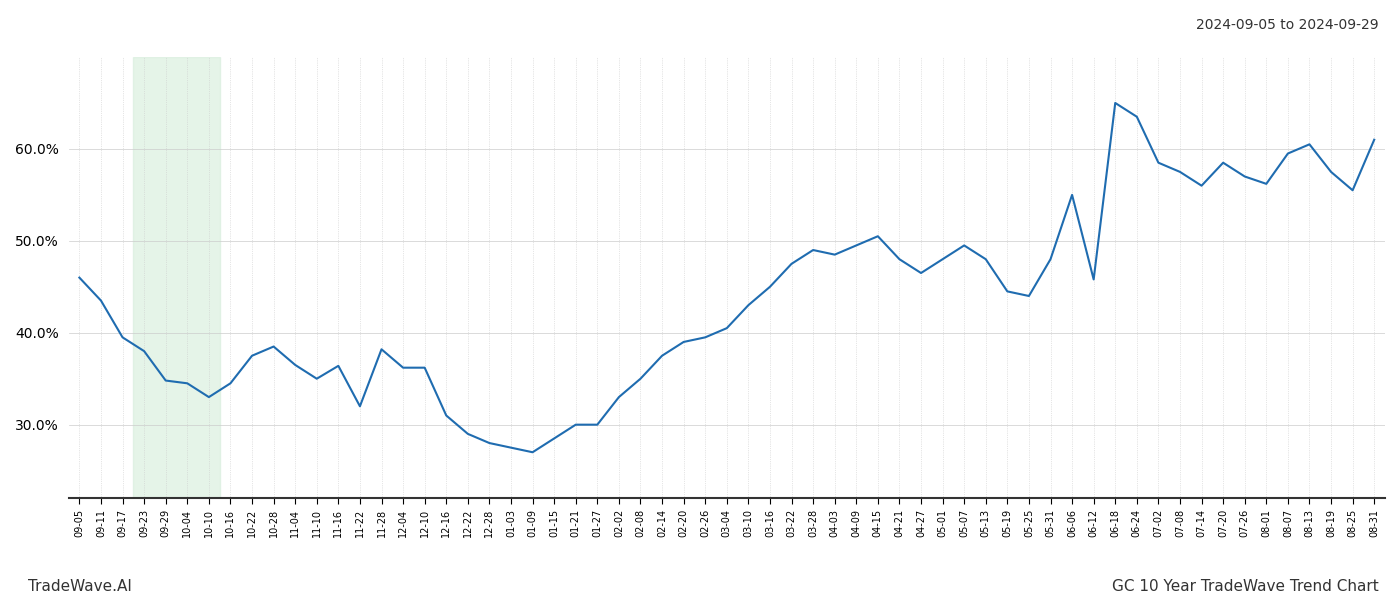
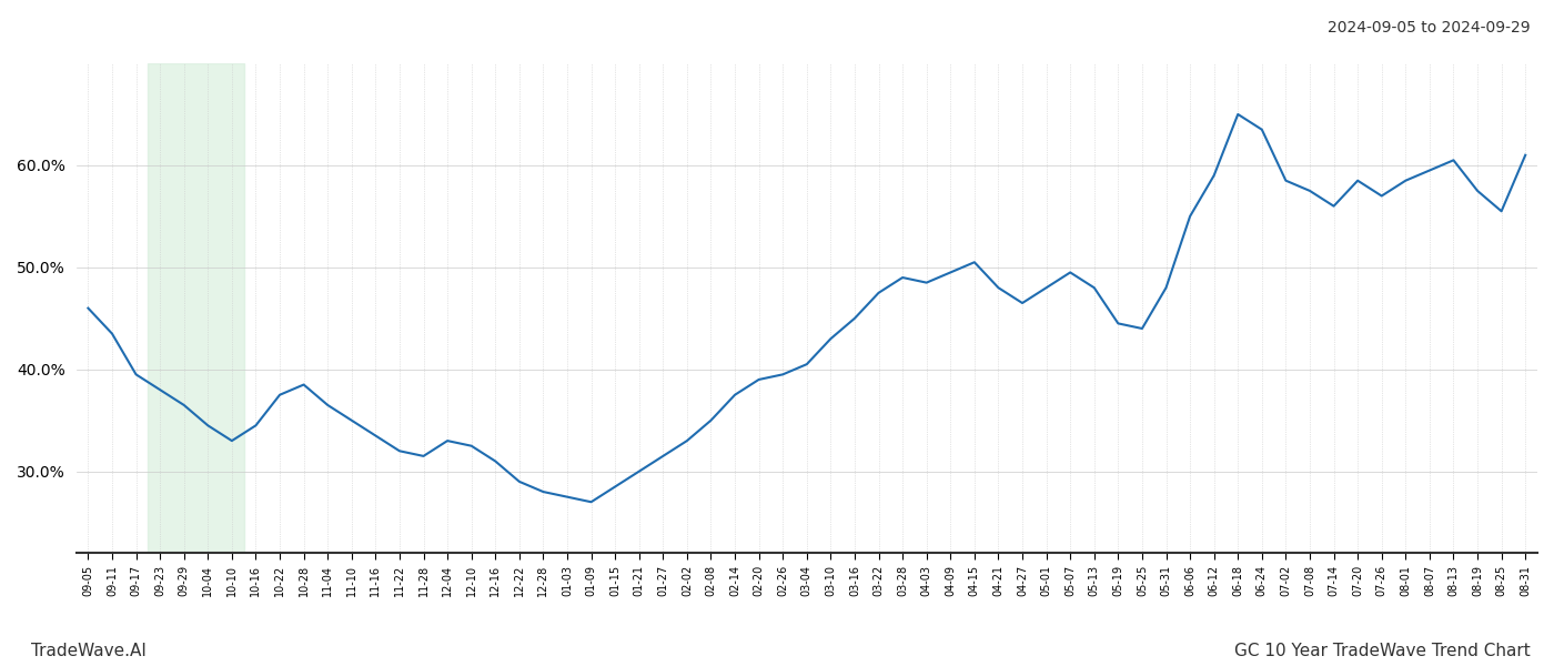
09-29: 34.8% -> 36.5%
11-16: 36.4% -> 33.5%
11-28: 38.2% -> 31.5%
12-04: 36.2% -> 33.0%
12-10: 36.2% -> 32.5%
01-27: 30.0% -> 31.5%
06-12: 45.8% -> 59.0%
08-01: 56.2% -> 58.5%
